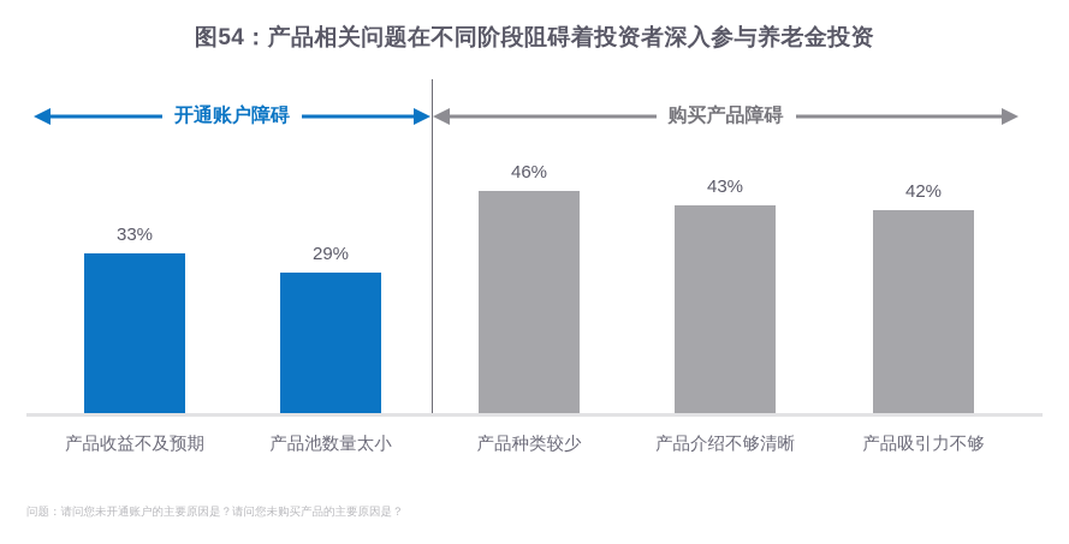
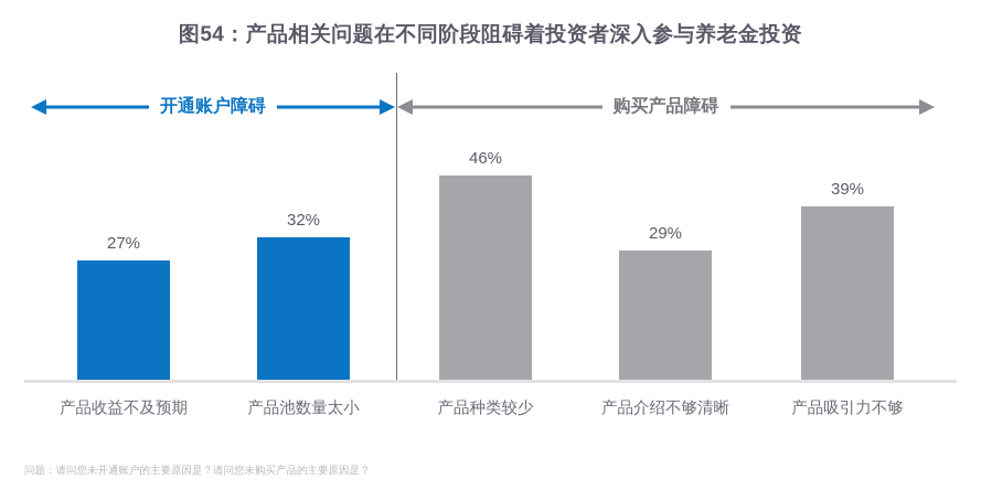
产品收益不及预期: 33% -> 27%
产品池数量太小: 29% -> 32%
产品介绍不够清晰: 43% -> 29%
产品吸引力不够: 42% -> 39%
